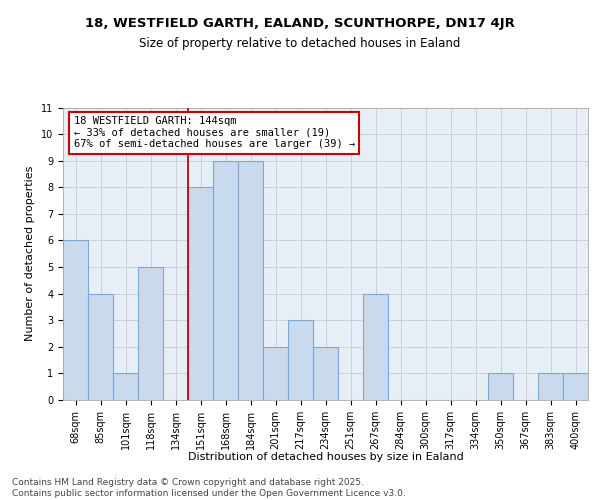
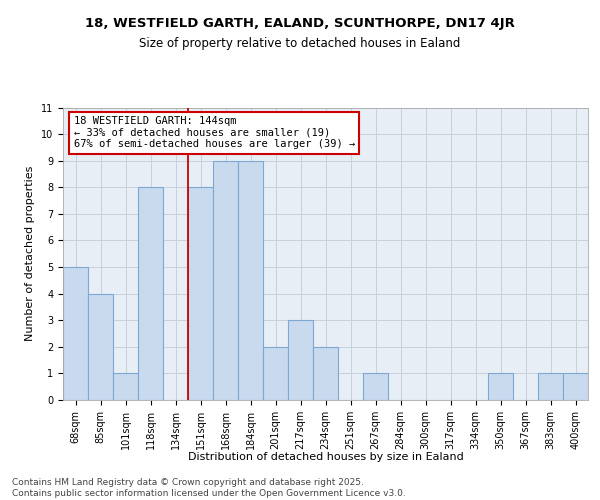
68sqm: 6 -> 5
118sqm: 5 -> 8
267sqm: 4 -> 1
